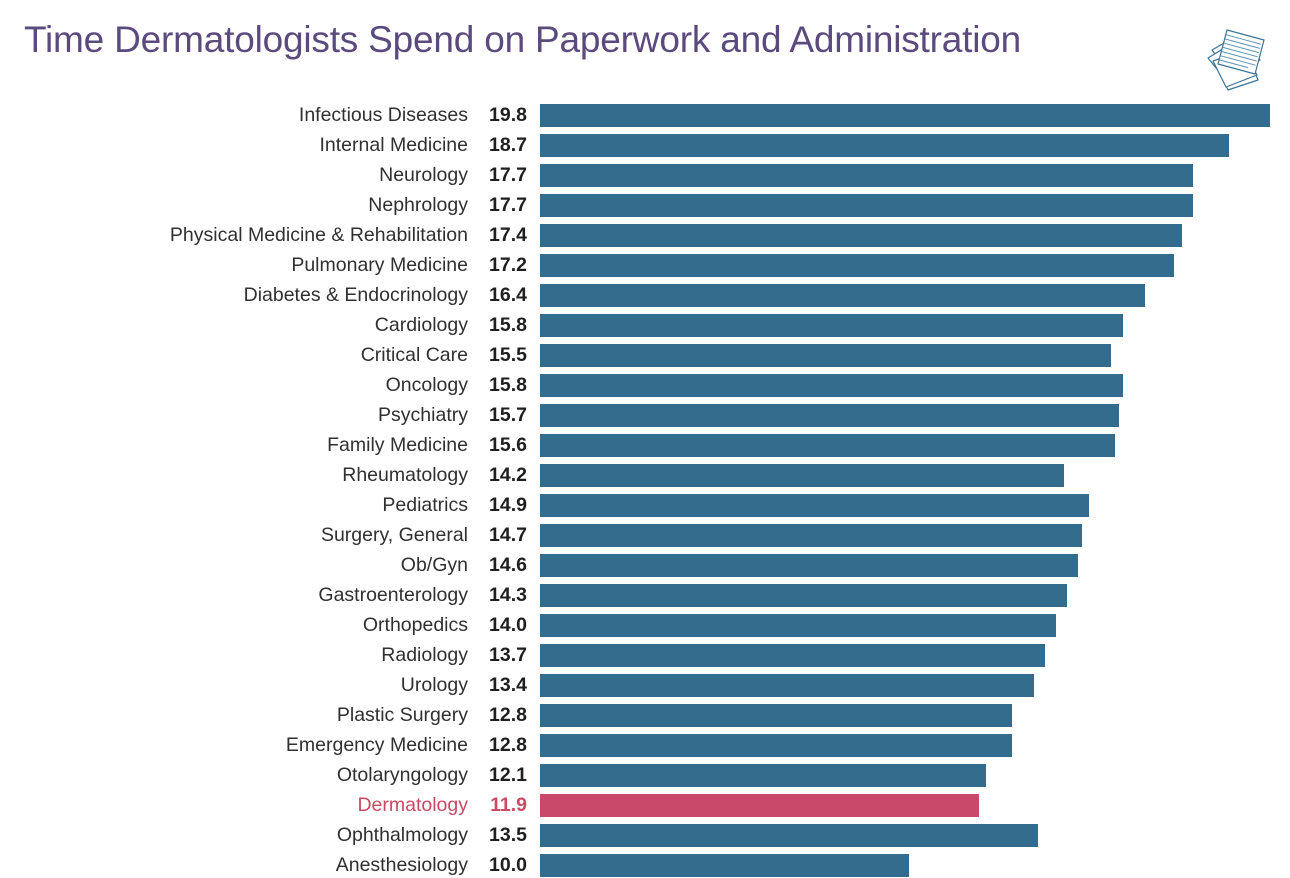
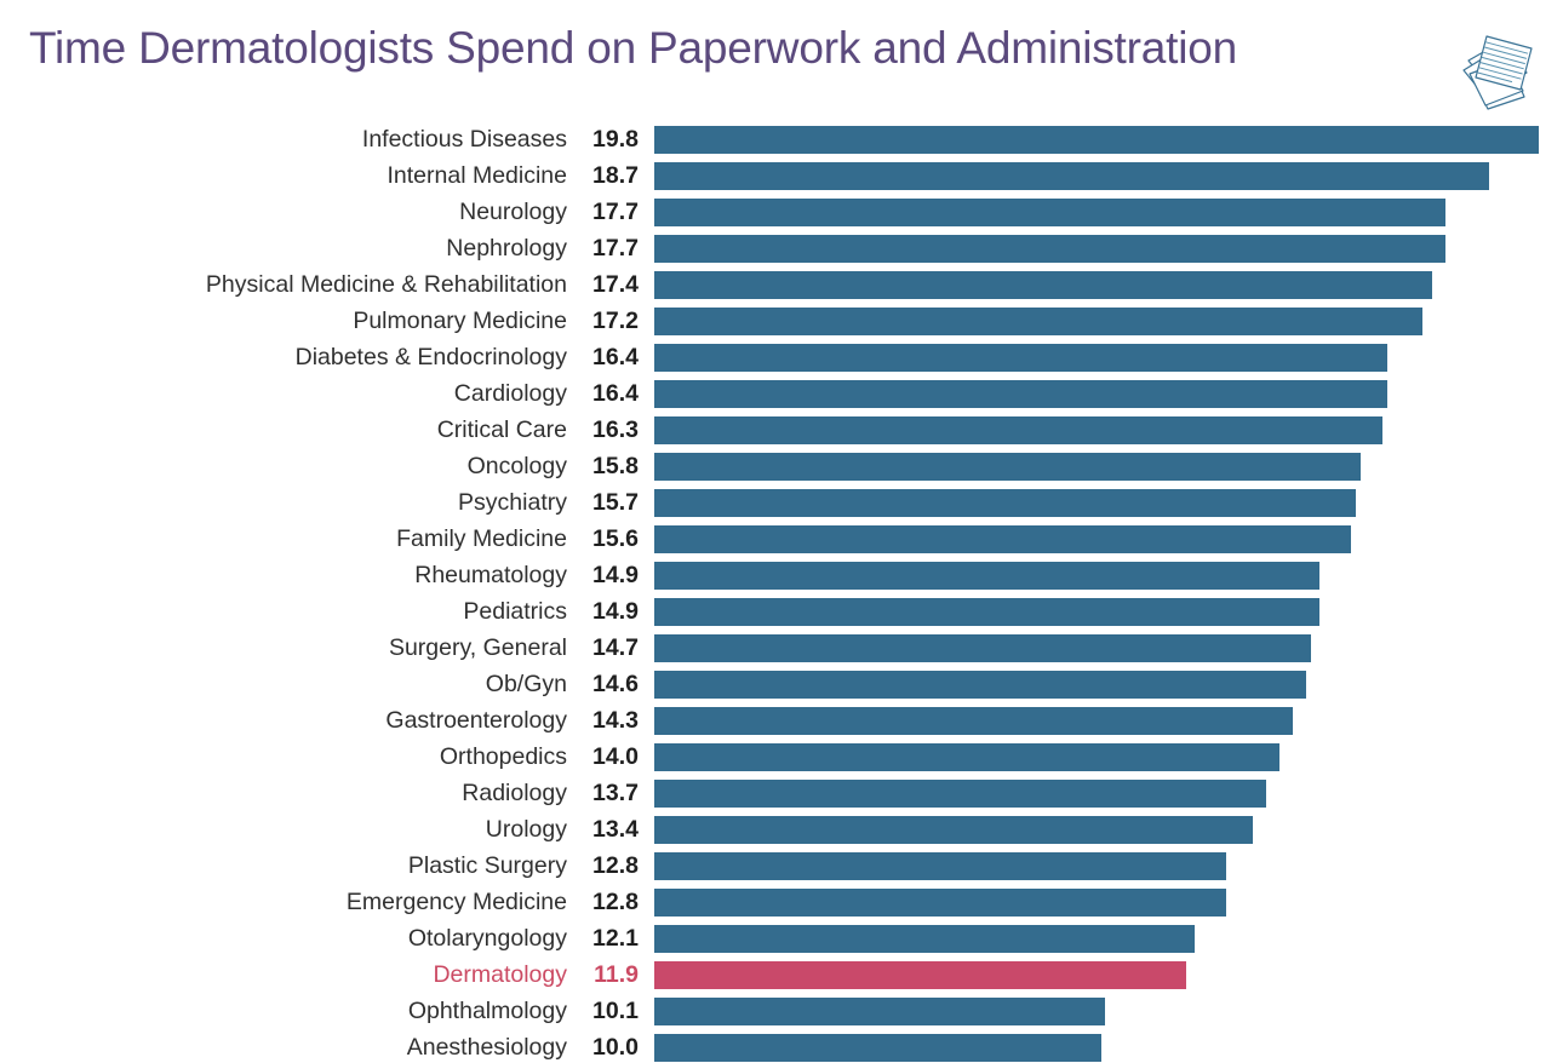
Cardiology: 15.8 -> 16.4
Critical Care: 15.5 -> 16.3
Rheumatology: 14.2 -> 14.9
Ophthalmology: 13.5 -> 10.1
